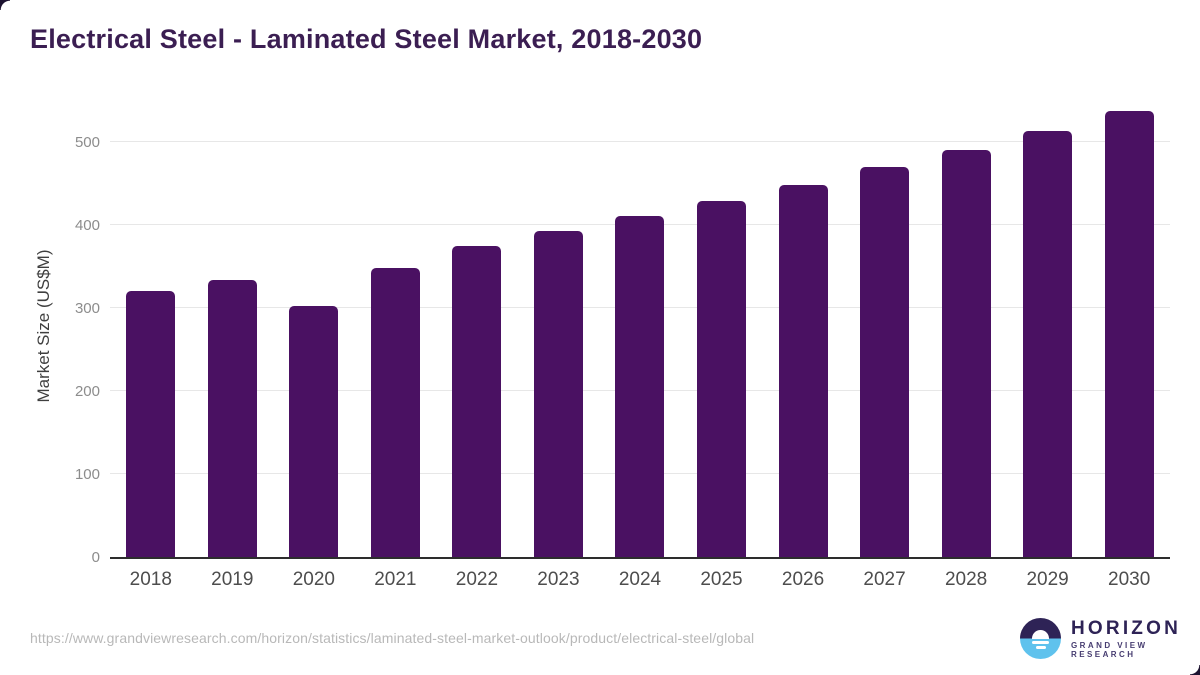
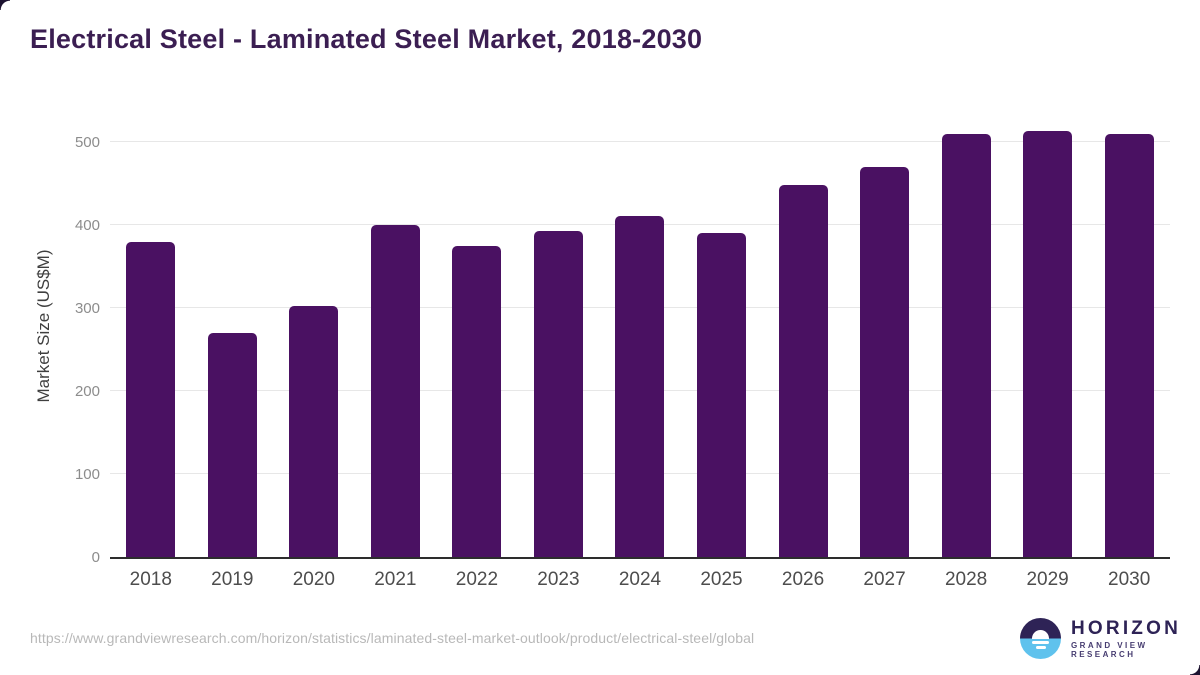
2018: 320 -> 380
2019: 330 -> 270
2021: 350 -> 400
2025: 430 -> 390
2028: 490 -> 510
2030: 540 -> 510
